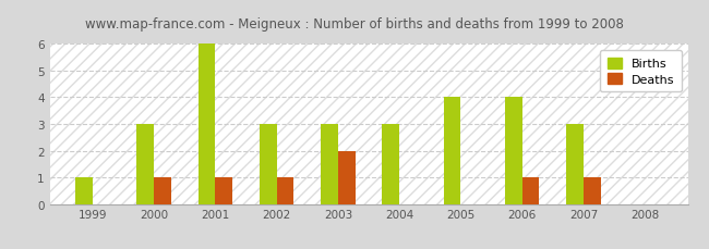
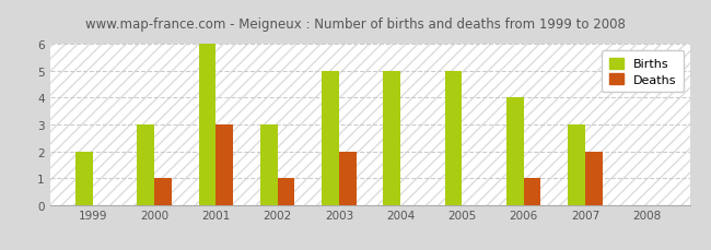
Births/1999: 1 -> 2
Deaths/2001: 1 -> 3
Births/2003: 3 -> 5
Births/2004: 3 -> 5
Births/2005: 4 -> 5
Deaths/2007: 1 -> 2
